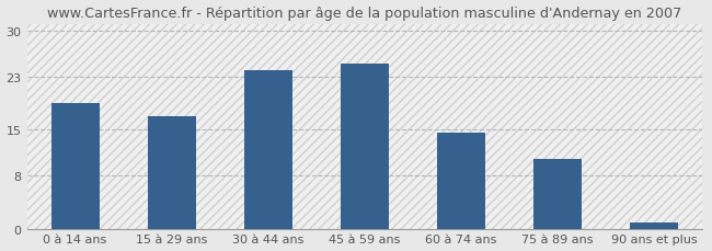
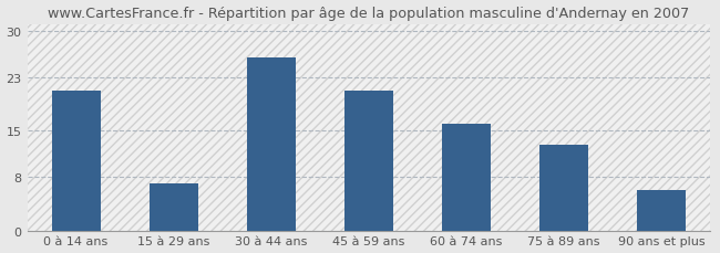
0 à 14 ans: 19.0 -> 21.0
15 à 29 ans: 17.0 -> 7.0
30 à 44 ans: 24.0 -> 26.0
45 à 59 ans: 25.0 -> 21.0
60 à 74 ans: 14.5 -> 16.0
75 à 89 ans: 10.5 -> 12.8
90 ans et plus: 1.0 -> 6.0
